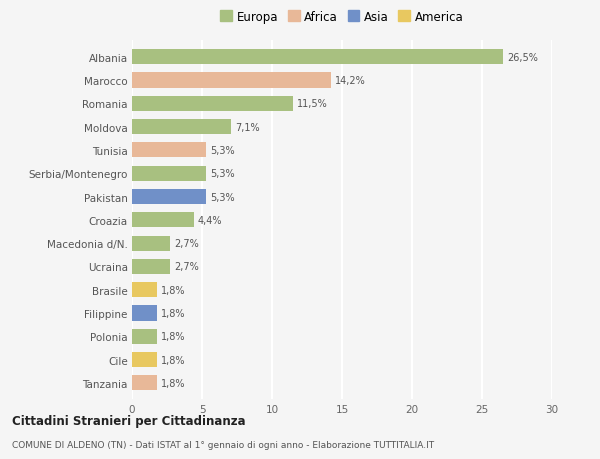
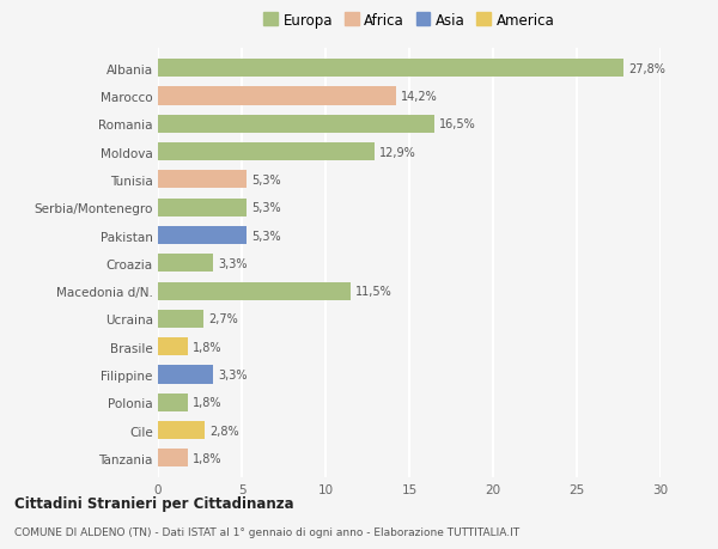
Albania: 26,5% -> 27,8%
Romania: 11,5% -> 16,5%
Moldova: 7,1% -> 12,9%
Croazia: 4,4% -> 3,3%
Macedonia d/N.: 2,7% -> 11,5%
Filippine: 1,8% -> 3,3%
Cile: 1,8% -> 2,8%
